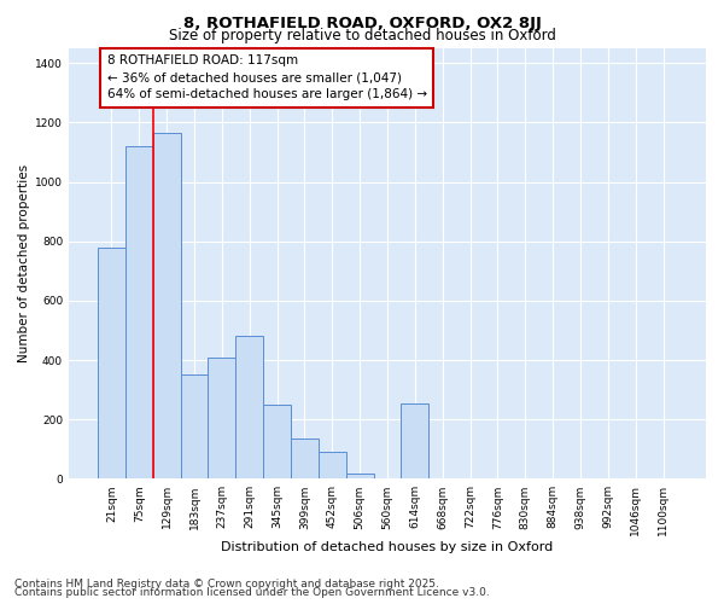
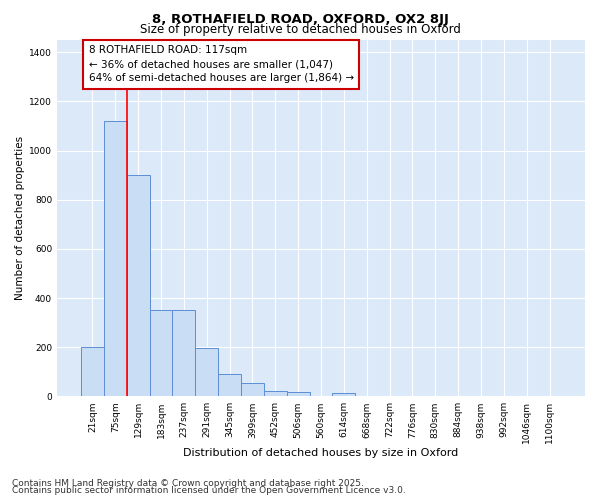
21sqm: 780 -> 200
129sqm: 1165 -> 900
237sqm: 410 -> 350
291sqm: 480 -> 195
345sqm: 250 -> 90
399sqm: 135 -> 55
452sqm: 90 -> 22
614sqm: 255 -> 12
